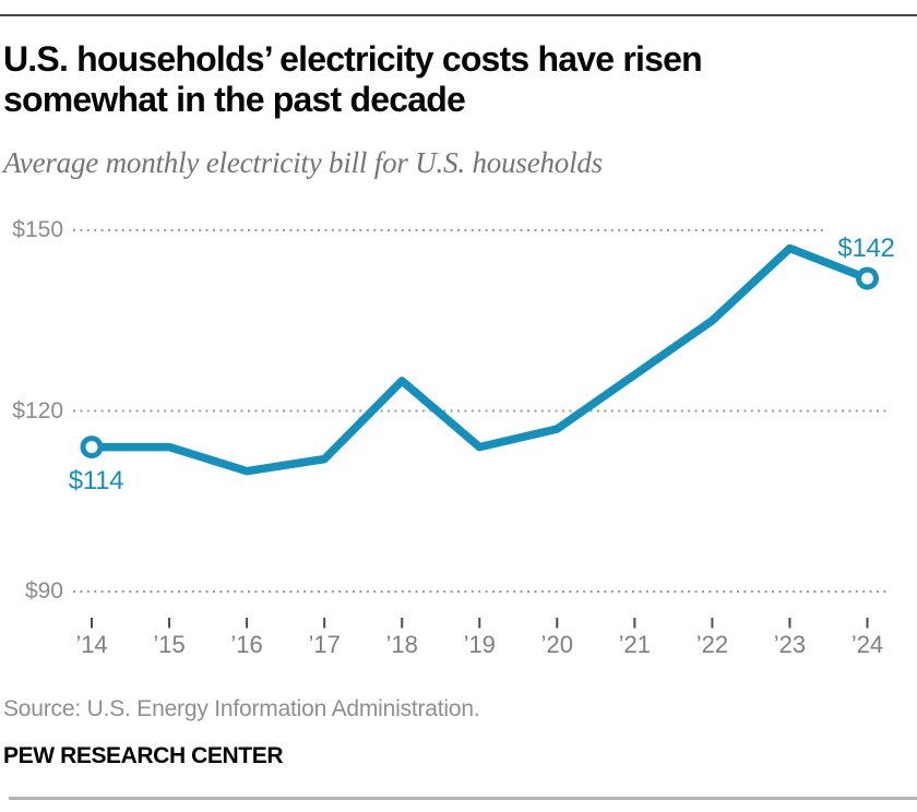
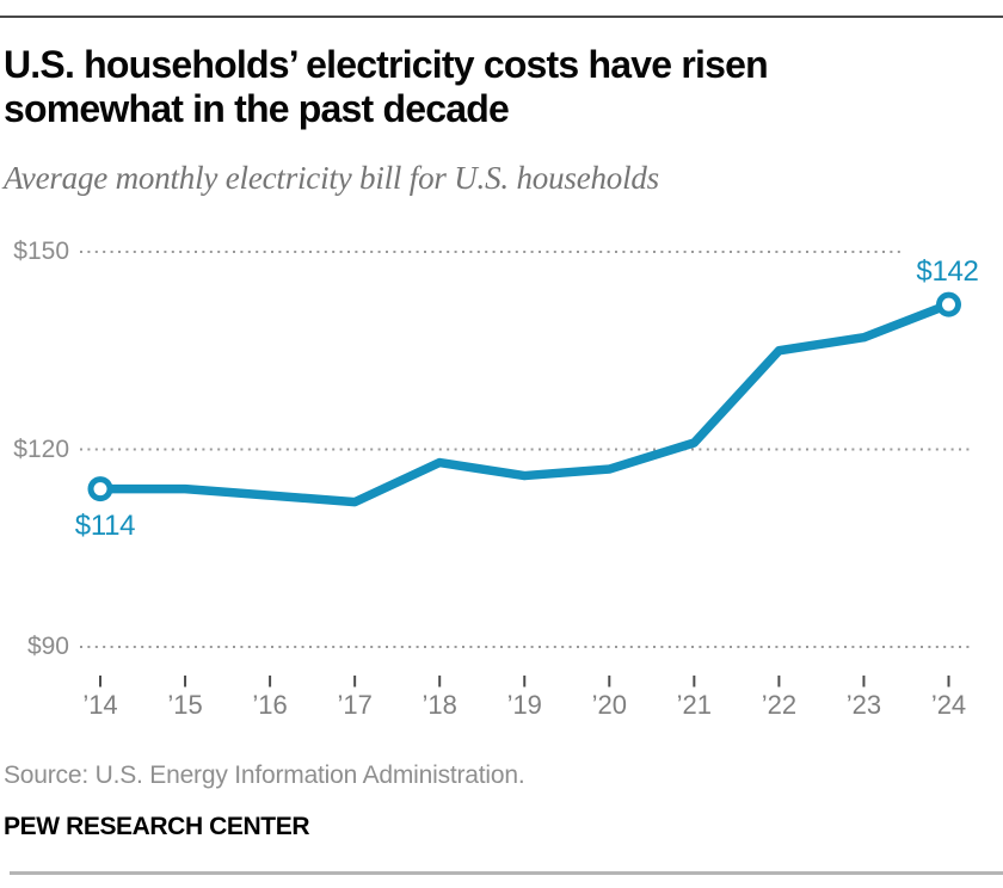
’16: $110 -> $113
’18: $125 -> $118
’19: $114 -> $116
’21: $126 -> $121
’23: $147 -> $137
